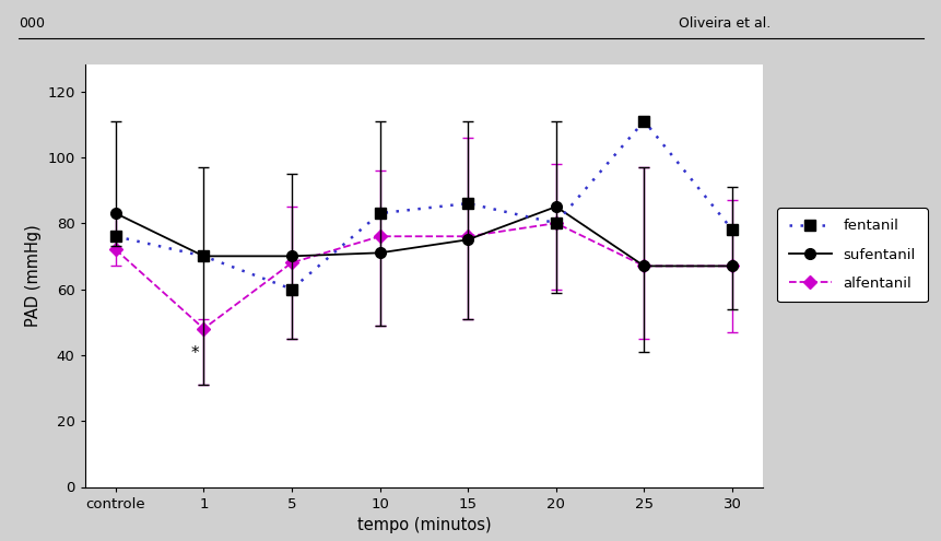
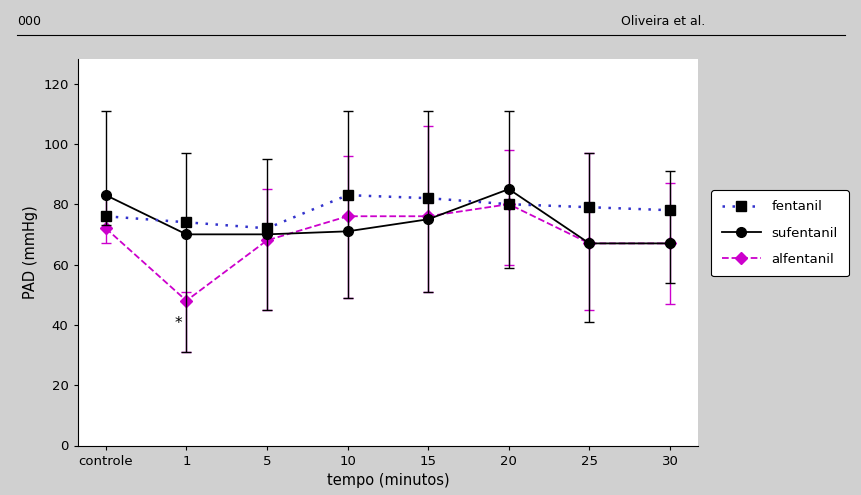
fentanil/1: 70 -> 74
fentanil/5: 60 -> 72
fentanil/15: 86 -> 82
fentanil/25: 111 -> 79
